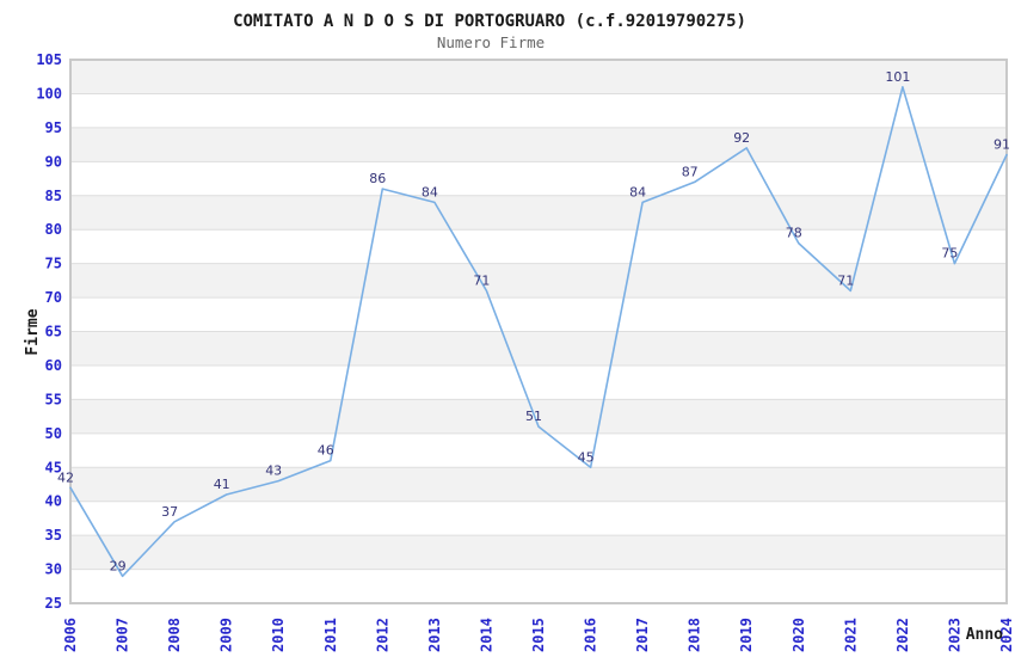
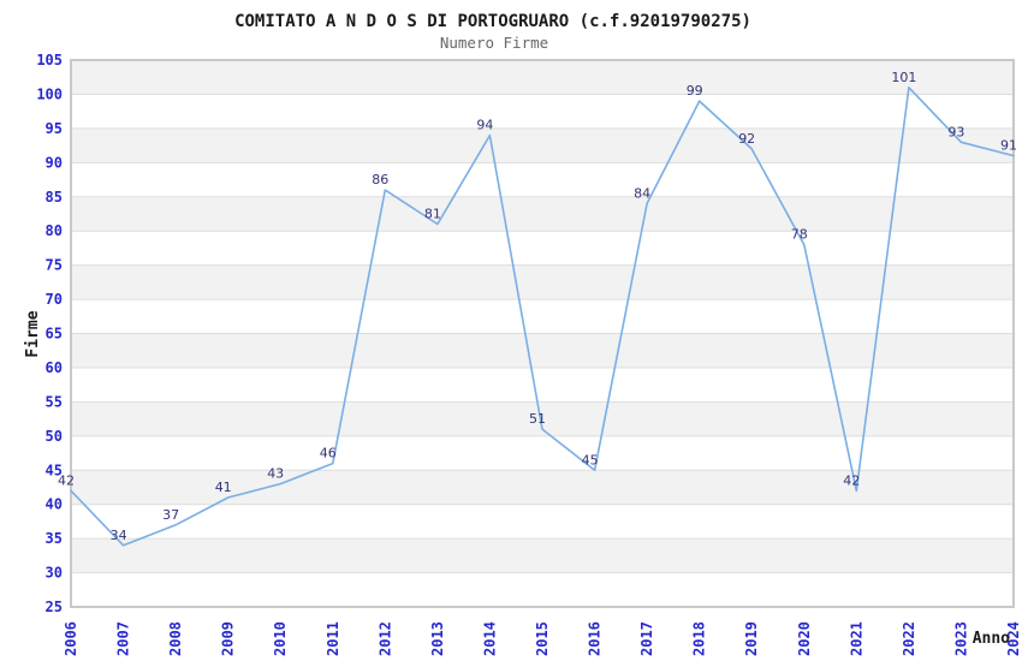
2007: 29 -> 34
2013: 84 -> 81
2014: 71 -> 94
2018: 87 -> 99
2021: 71 -> 42
2023: 75 -> 93
